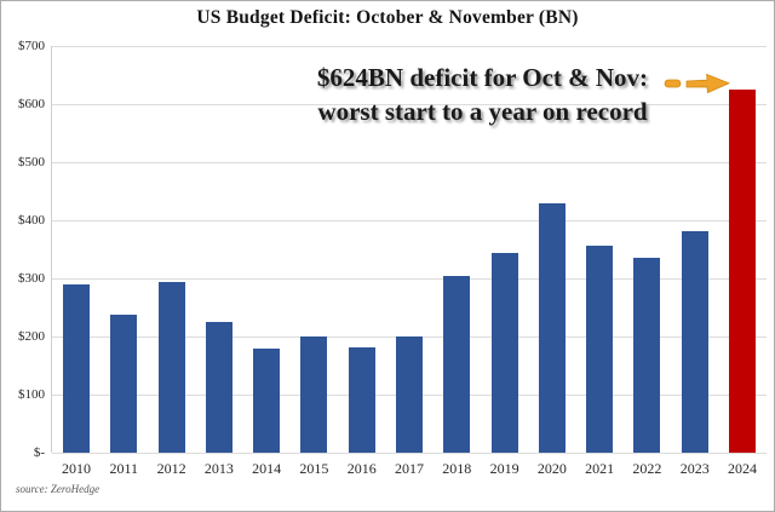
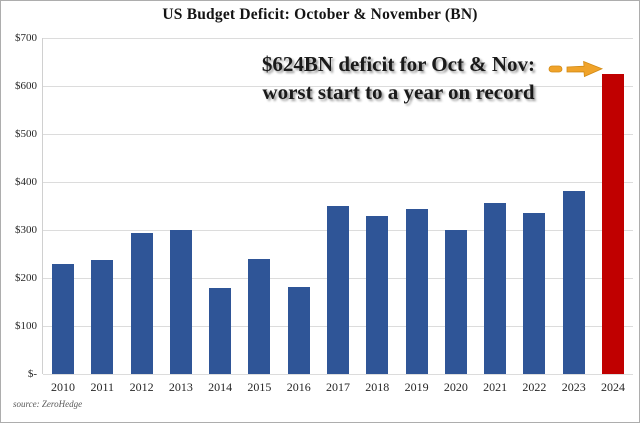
2010: $290 -> $230
2013: $220 -> $300
2015: $200 -> $240
2017: $200 -> $350
2018: $300 -> $330
2020: $430 -> $300
